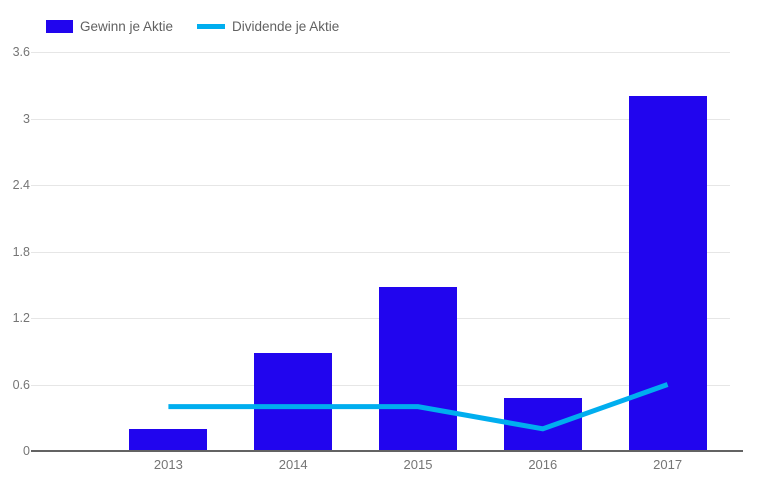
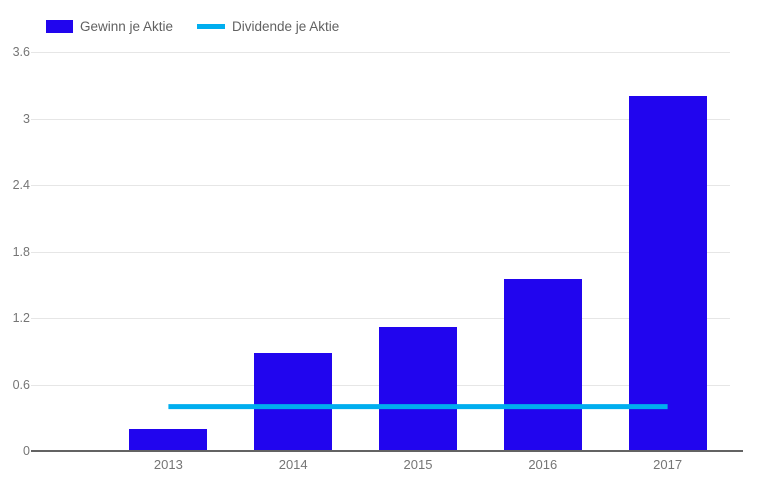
Gewinn je Aktie/2015: 1.48 -> 1.12
Gewinn je Aktie/2016: 0.48 -> 1.55
Dividende je Aktie/2016: 0.2 -> 0.4
Dividende je Aktie/2017: 0.6 -> 0.4
